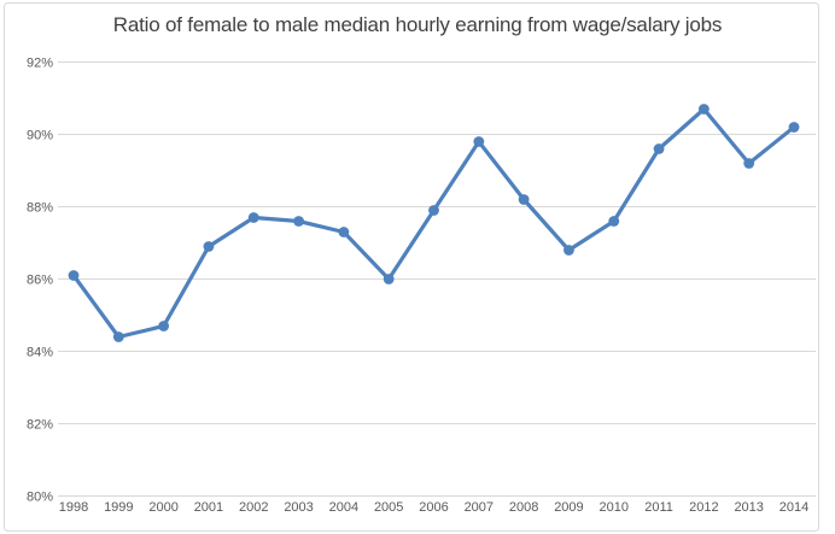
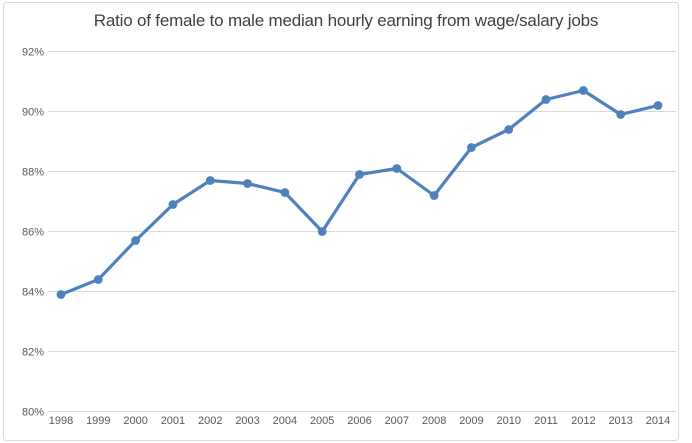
1998: 86.1% -> 83.9%
2000: 84.7% -> 85.7%
2007: 89.8% -> 88.1%
2008: 88.2% -> 87.2%
2009: 86.8% -> 88.8%
2010: 87.6% -> 89.4%
2011: 89.6% -> 90.4%
2013: 89.2% -> 89.9%
